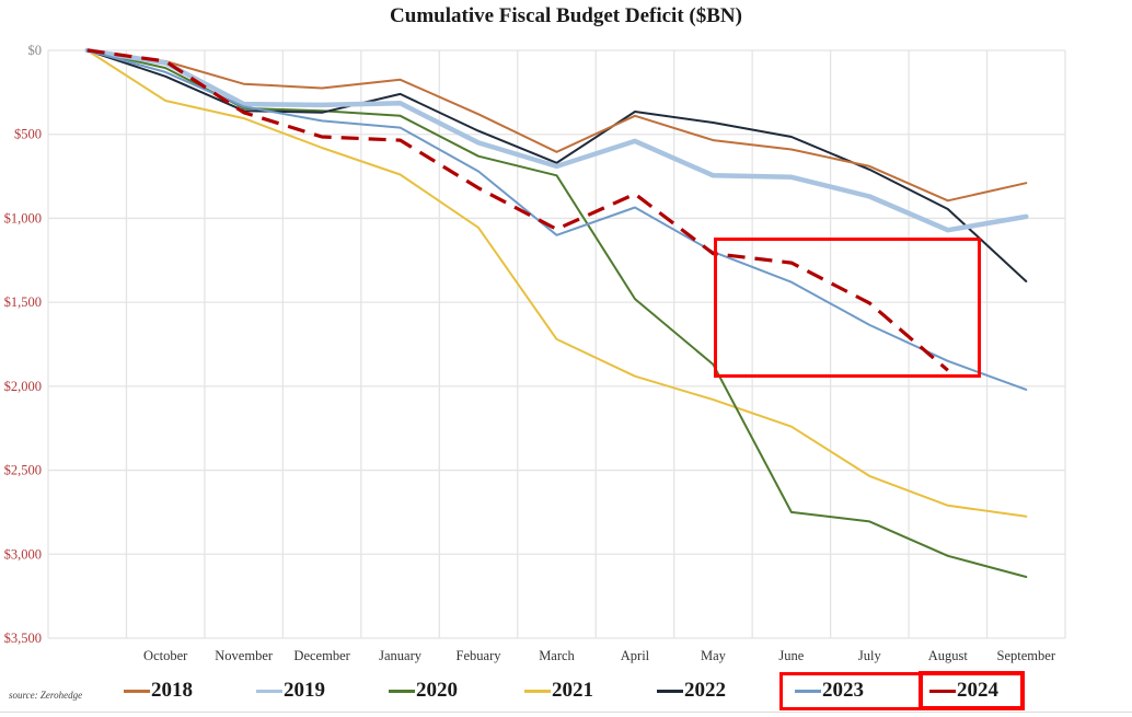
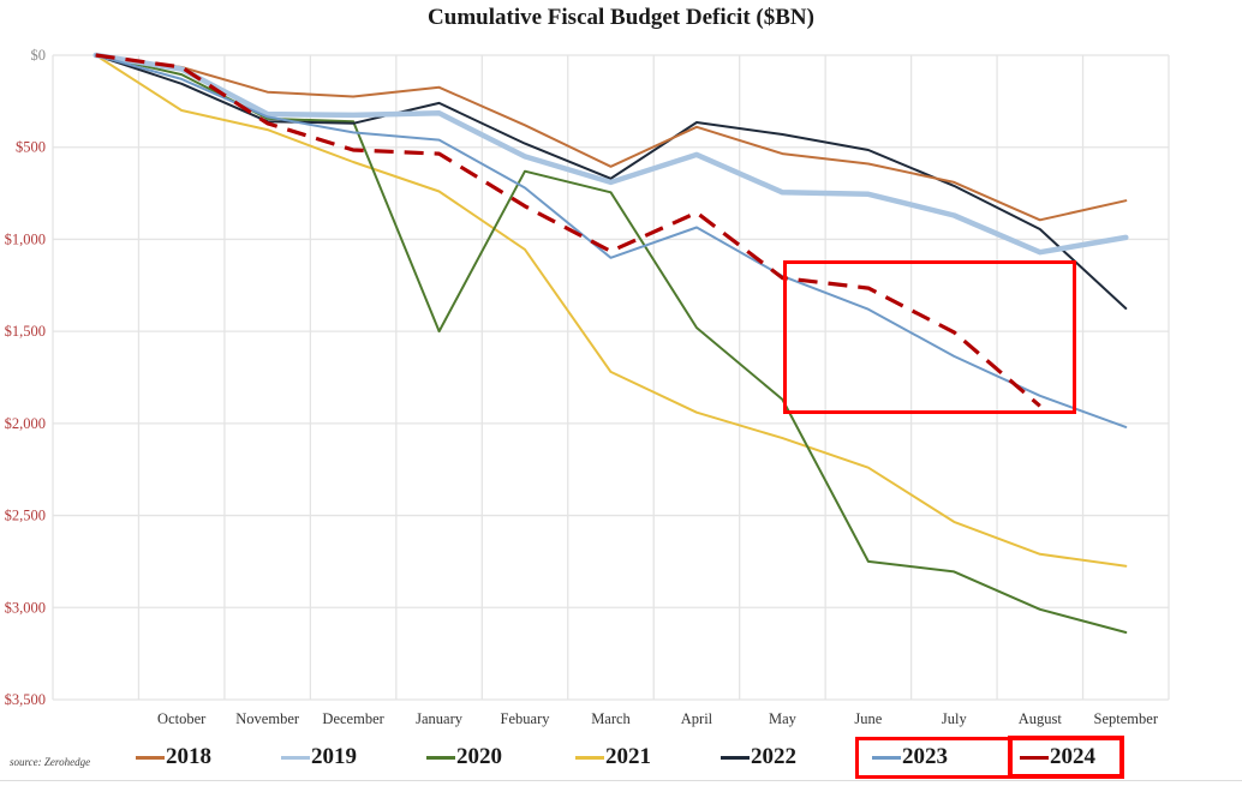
2020/January: $390 -> $1500
